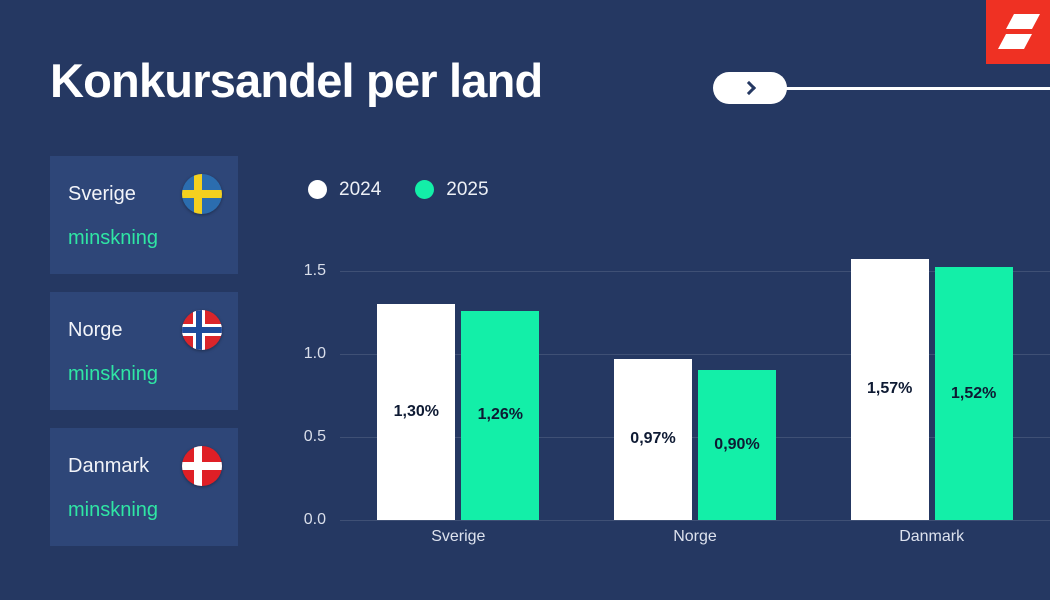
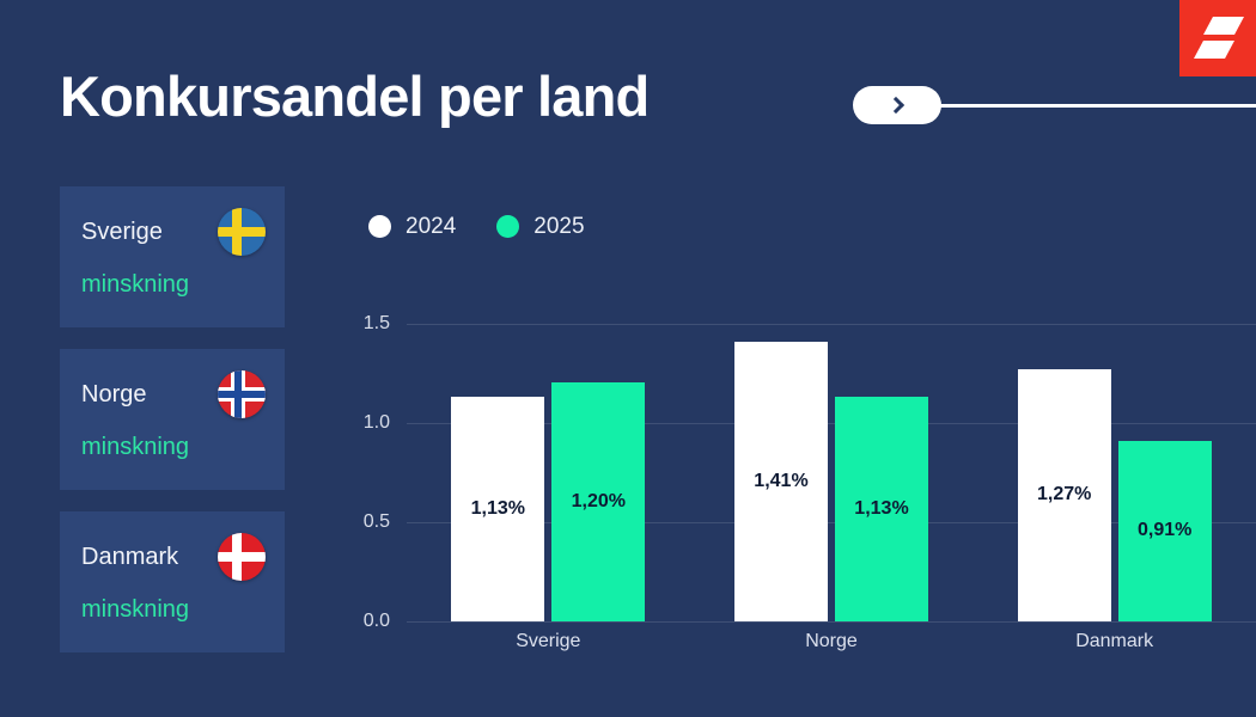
2024/Sverige: 1,30% -> 1,13%
2025/Sverige: 1,26% -> 1,20%
2024/Norge: 0,97% -> 1,41%
2025/Norge: 0,90% -> 1,13%
2024/Danmark: 1,57% -> 1,27%
2025/Danmark: 1,52% -> 0,91%
